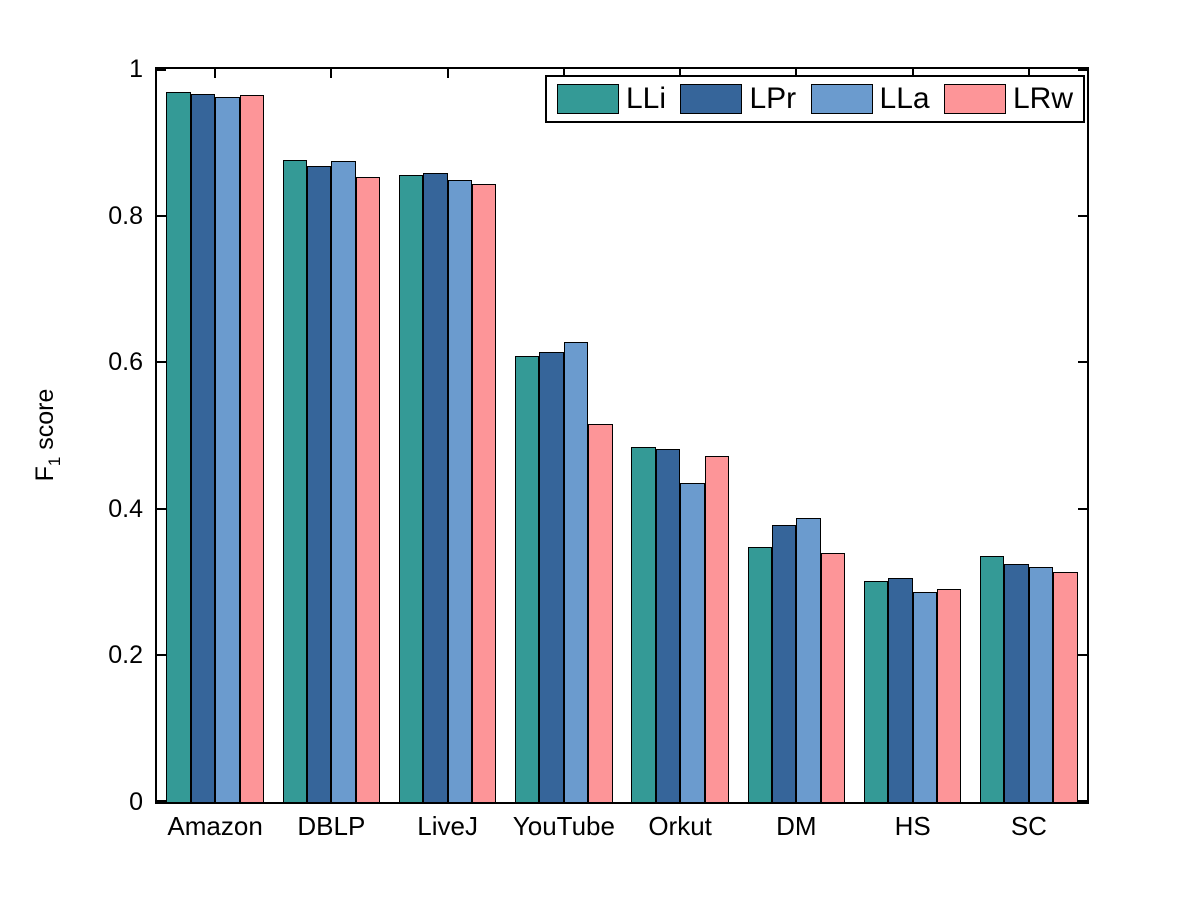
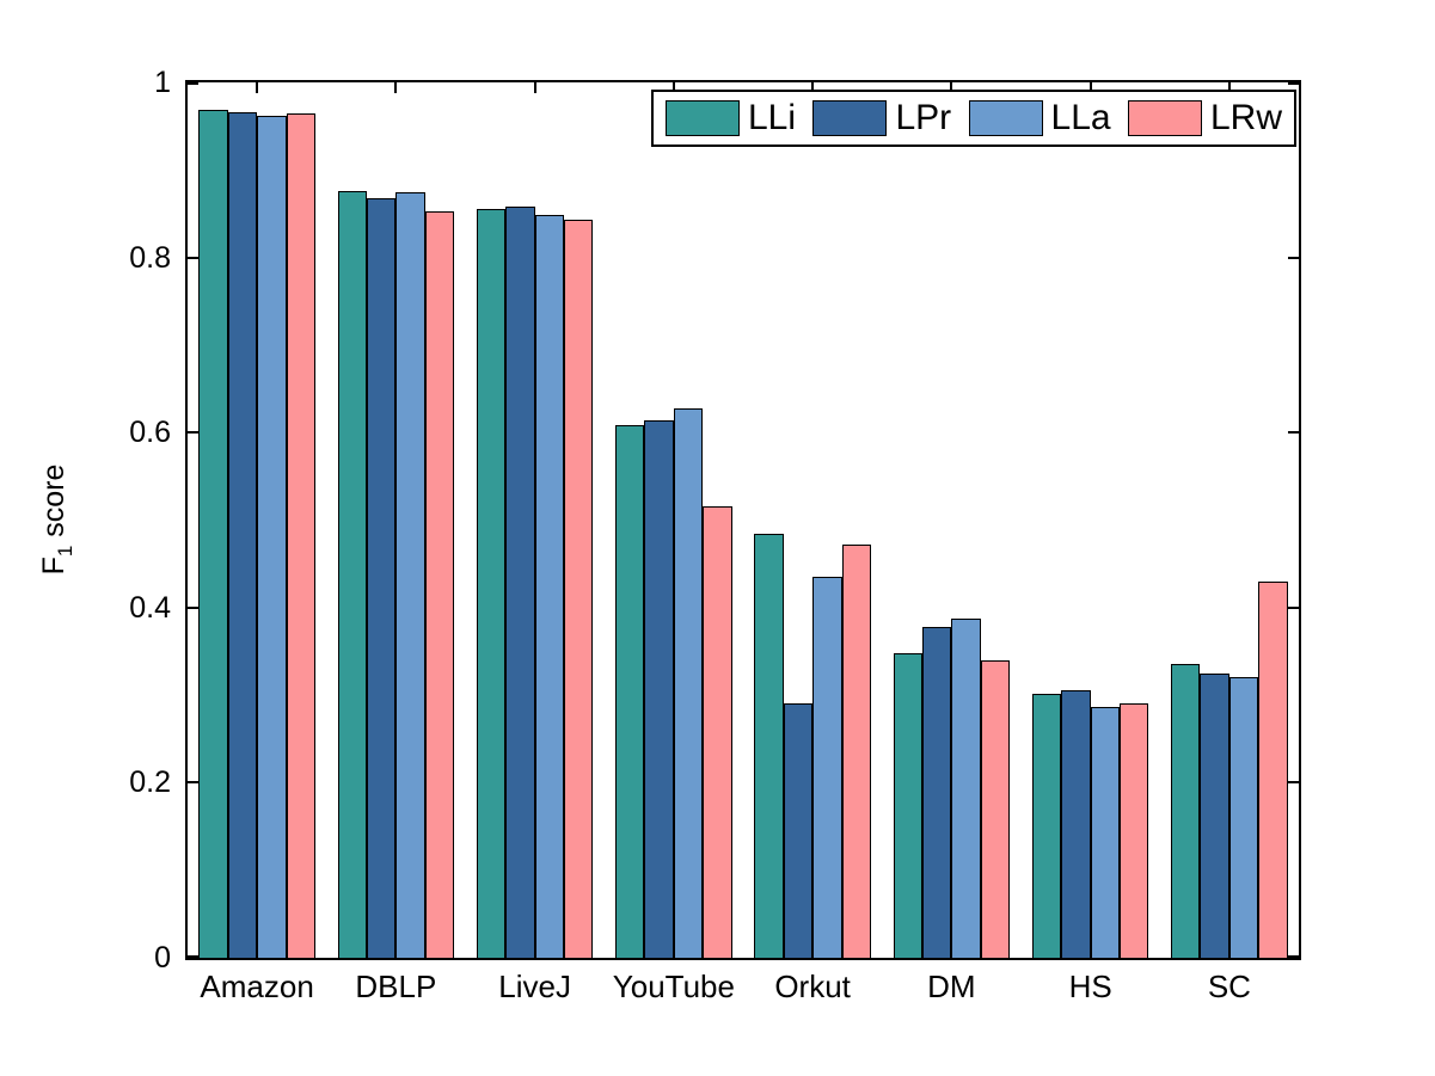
LPr/Orkut: 0.48 -> 0.29
LRw/SC: 0.31 -> 0.43
